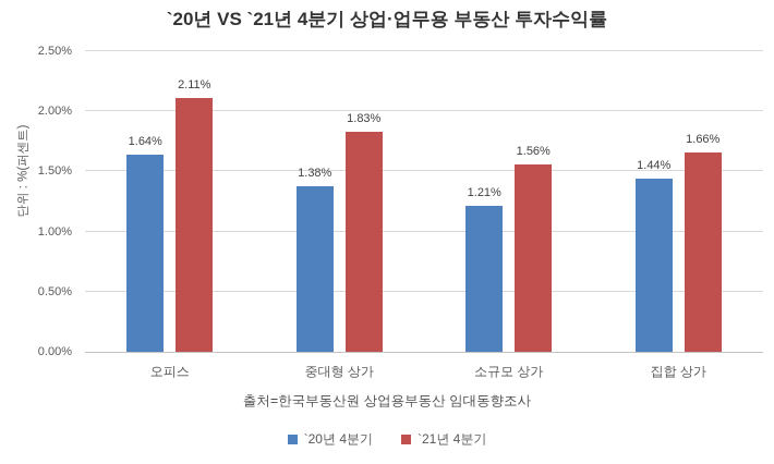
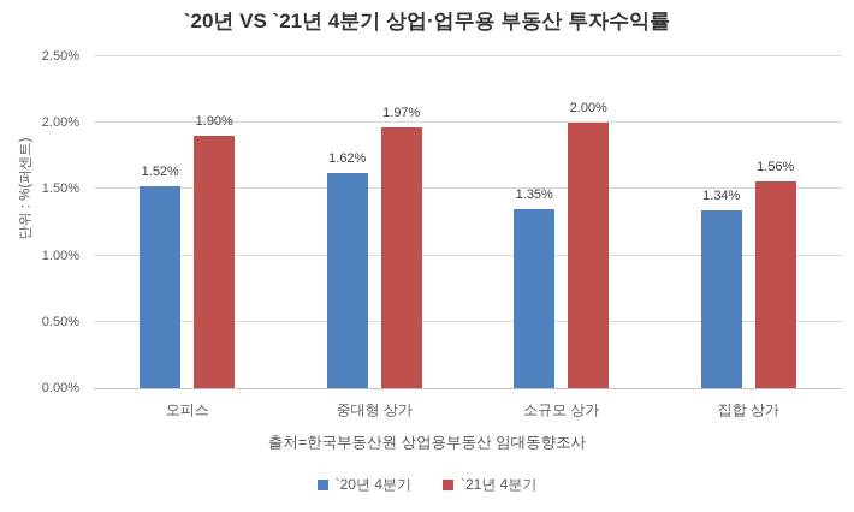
`20년 4분기/오피스: 1.64% -> 1.52%
`21년 4분기/오피스: 2.11% -> 1.90%
`20년 4분기/중대형 상가: 1.38% -> 1.62%
`21년 4분기/중대형 상가: 1.83% -> 1.97%
`20년 4분기/소규모 상가: 1.21% -> 1.35%
`21년 4분기/소규모 상가: 1.56% -> 2.00%
`20년 4분기/집합 상가: 1.44% -> 1.34%
`21년 4분기/집합 상가: 1.66% -> 1.56%
